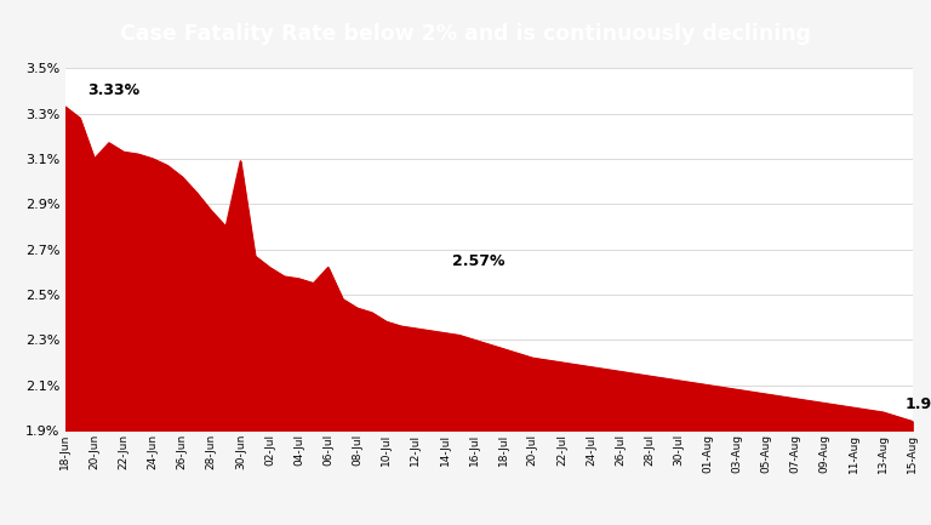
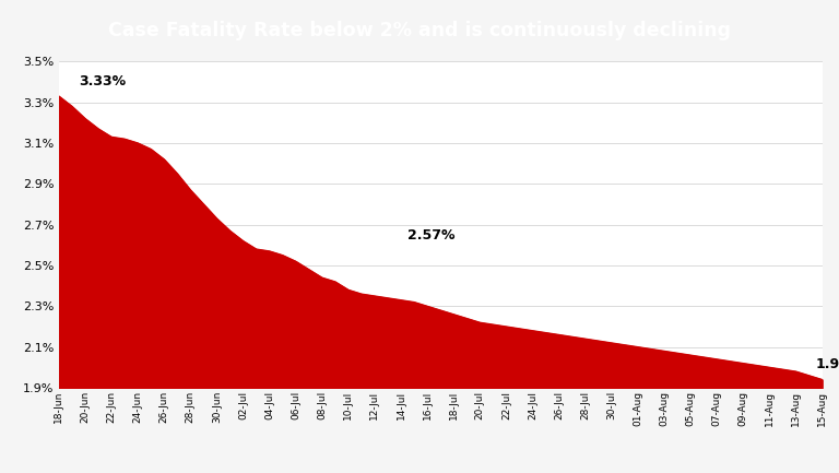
20-Jun: 3.10% -> 3.22%
30-Jun: 3.09% -> 2.73%
06-Jul: 2.62% -> 2.52%
